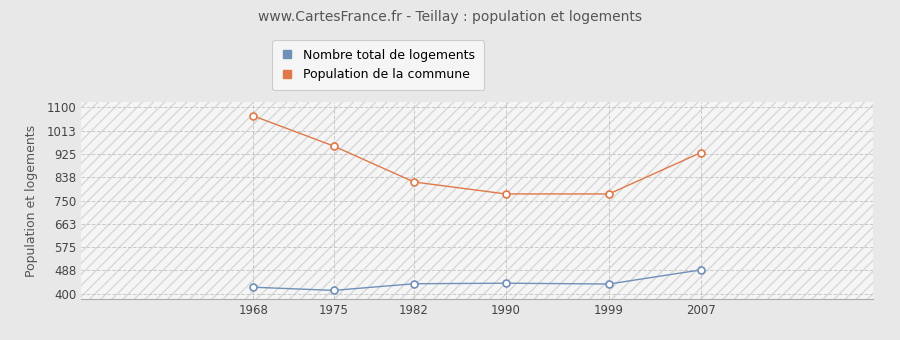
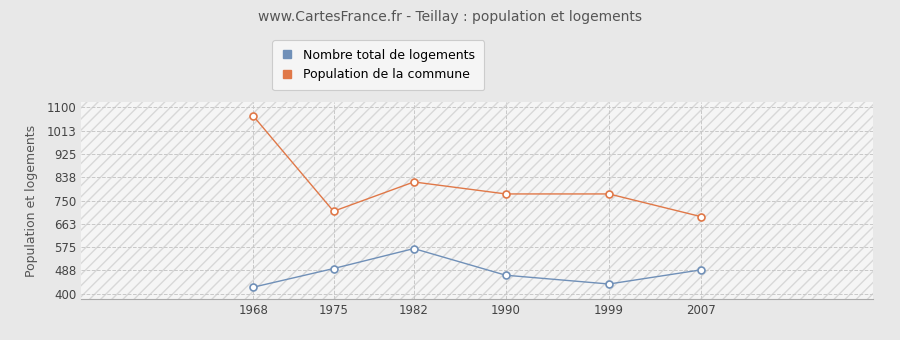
Population de la commune/1975: 955 -> 710
Nombre total de logements/1975: 413 -> 495
Nombre total de logements/1982: 438 -> 570
Nombre total de logements/1990: 440 -> 470
Population de la commune/2007: 930 -> 690
